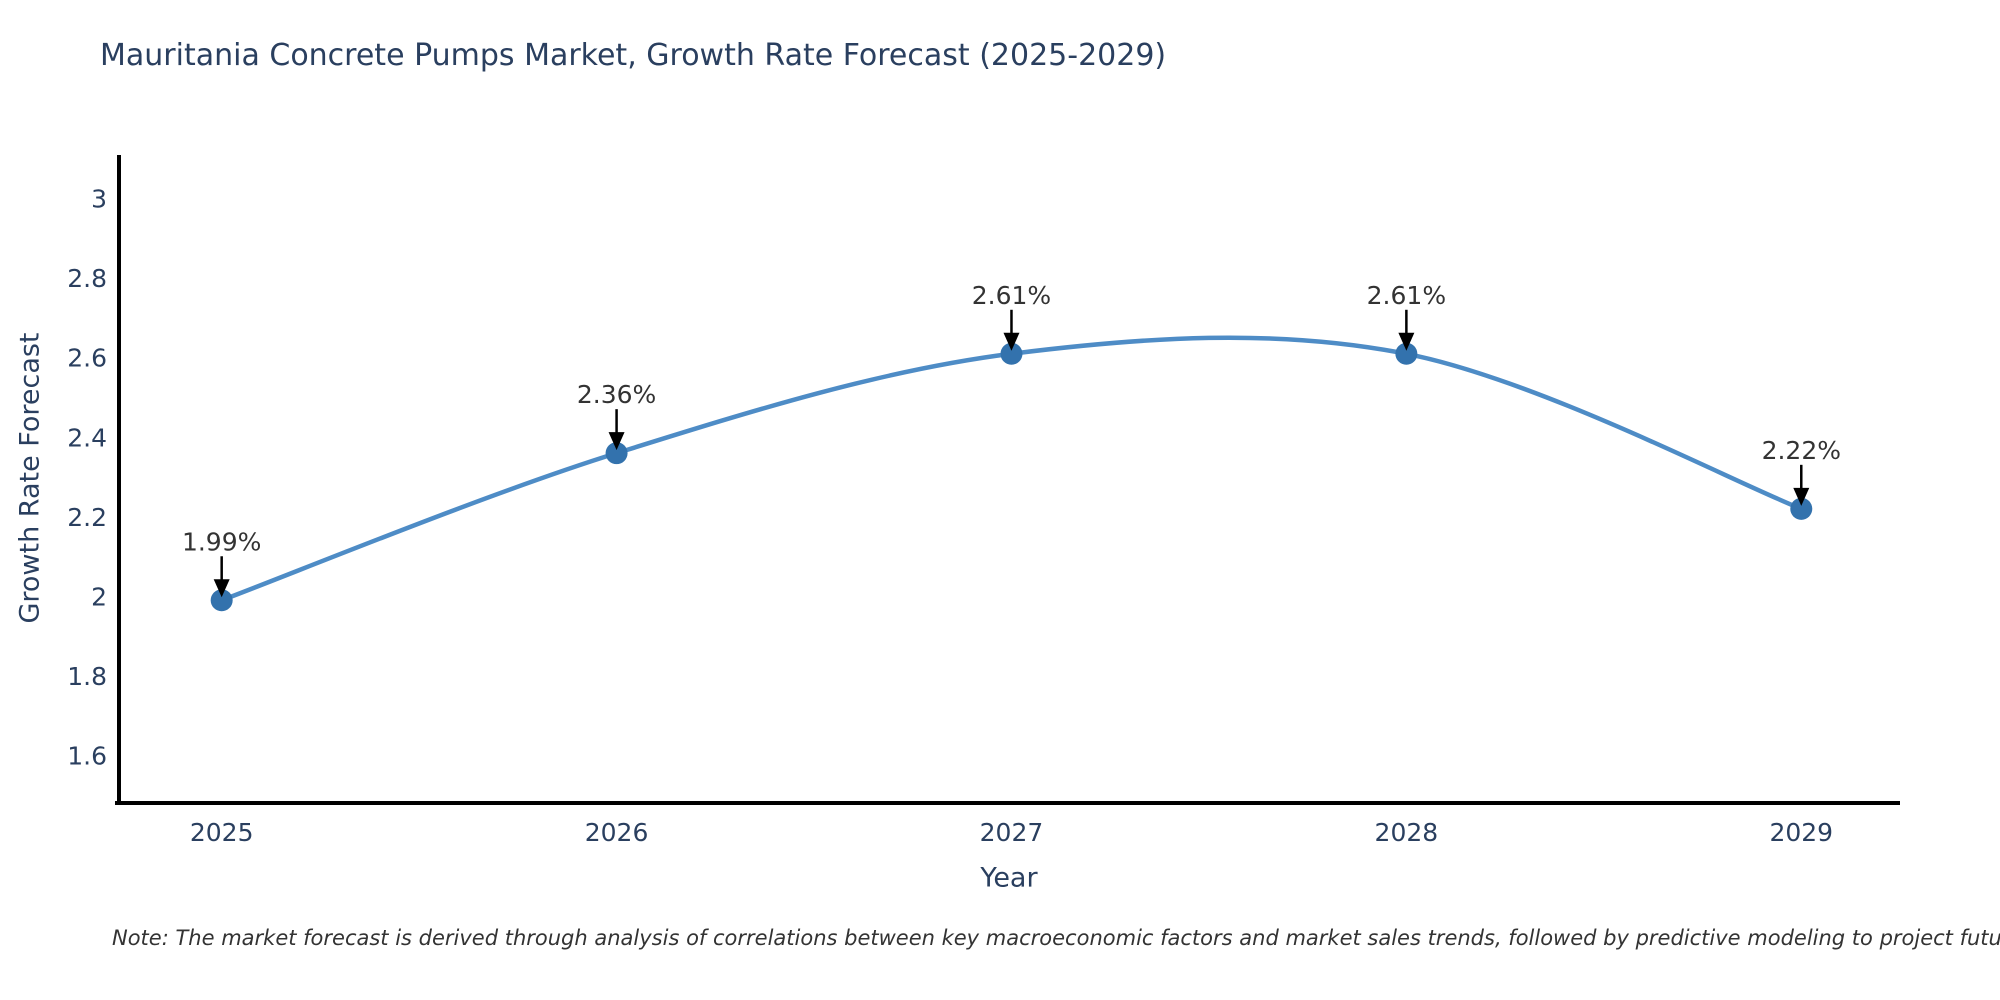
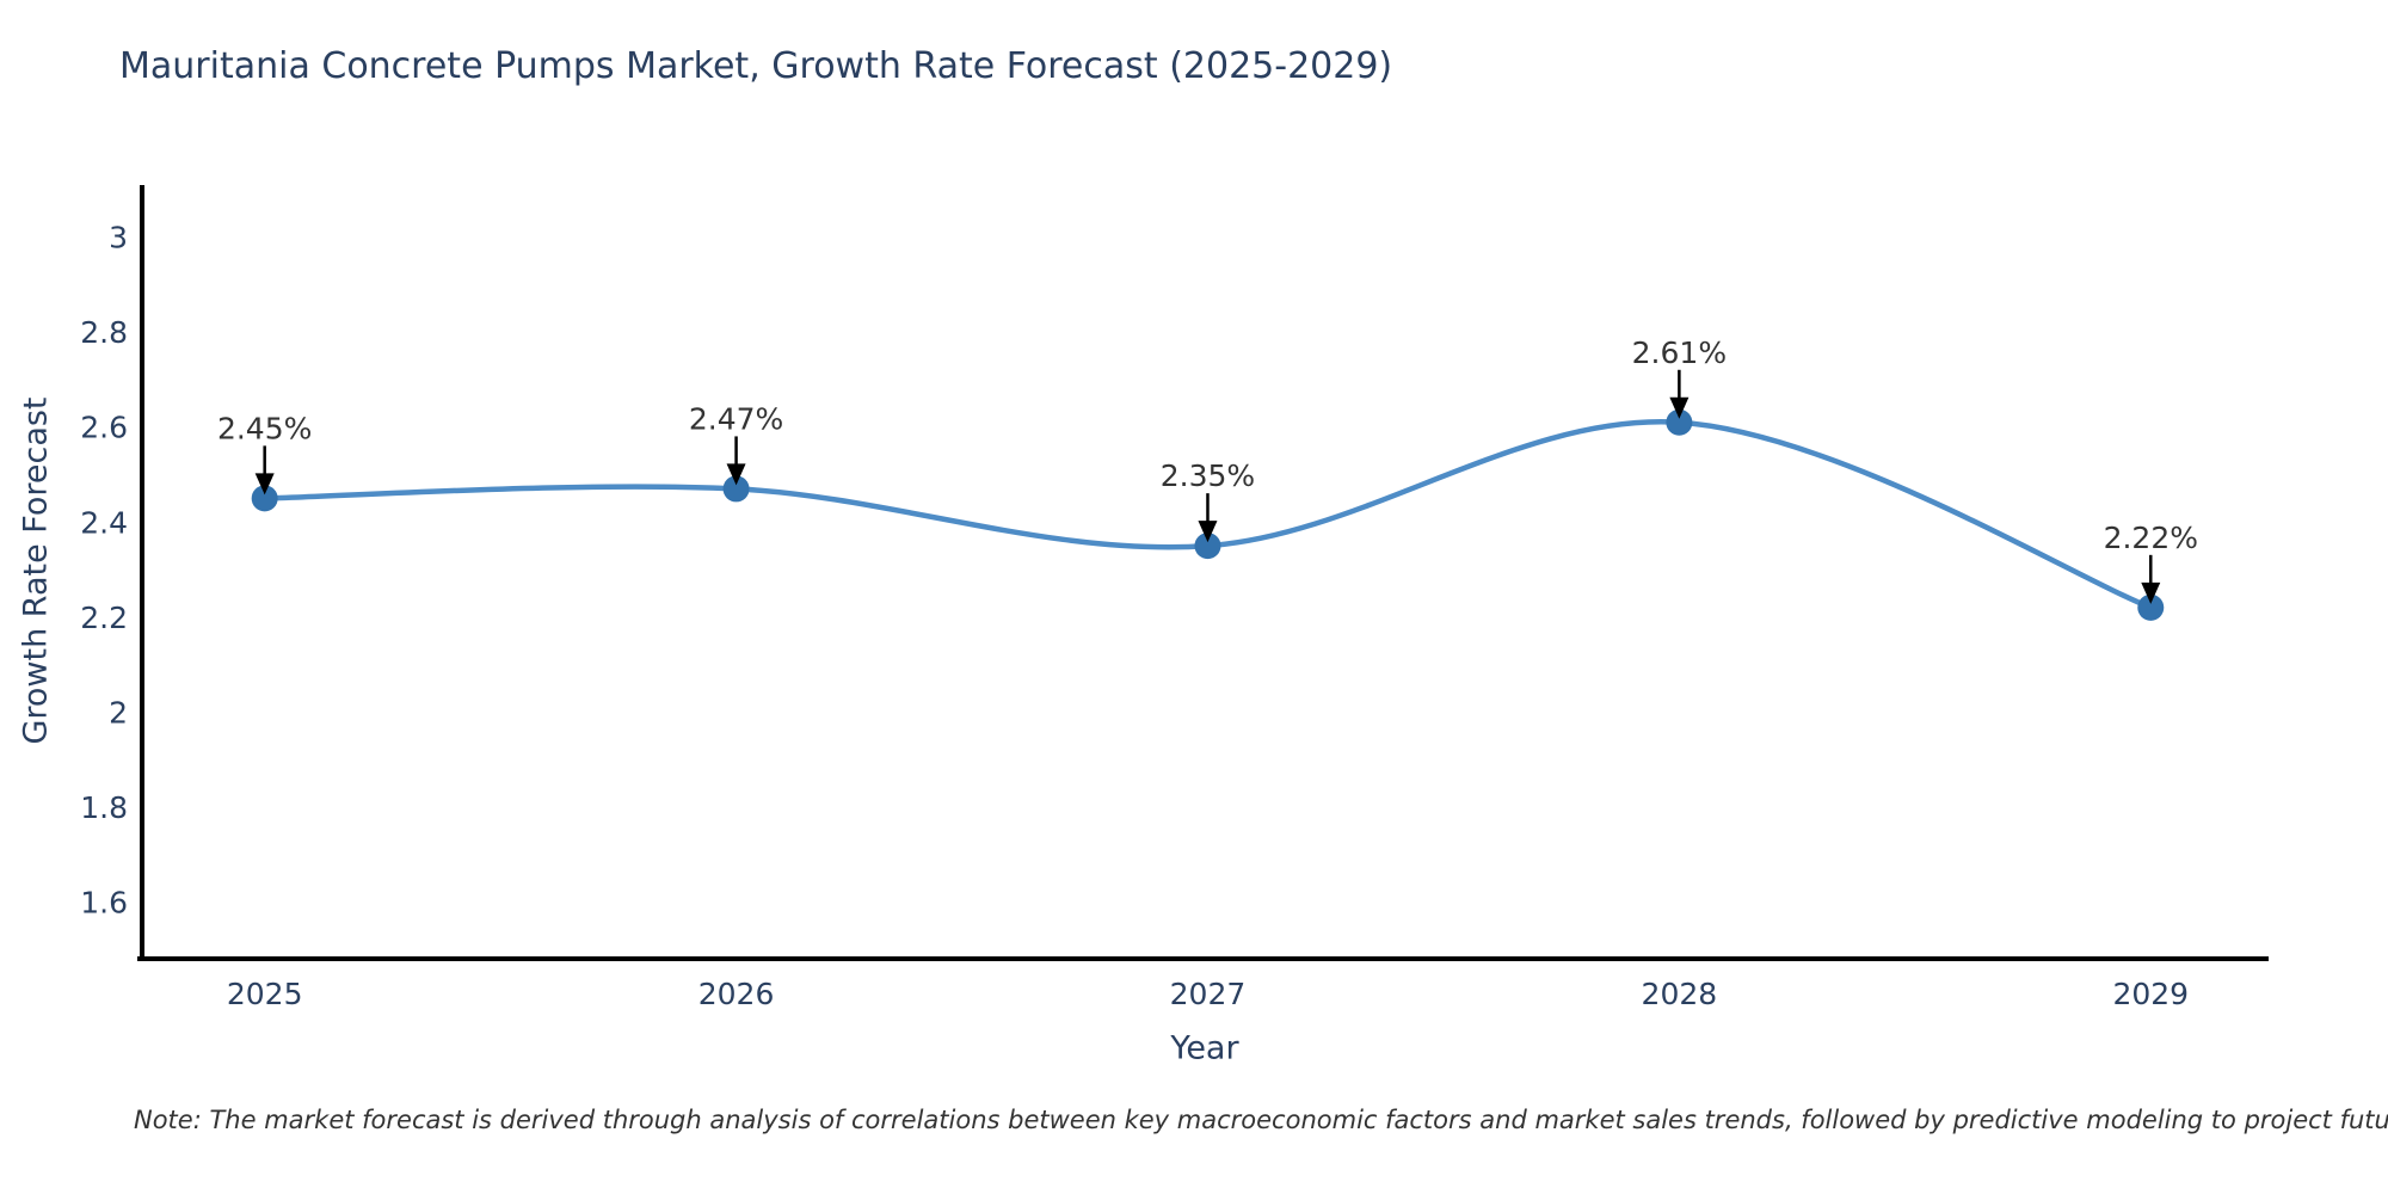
2025: 1.99% -> 2.45%
2026: 2.36% -> 2.47%
2027: 2.61% -> 2.35%
